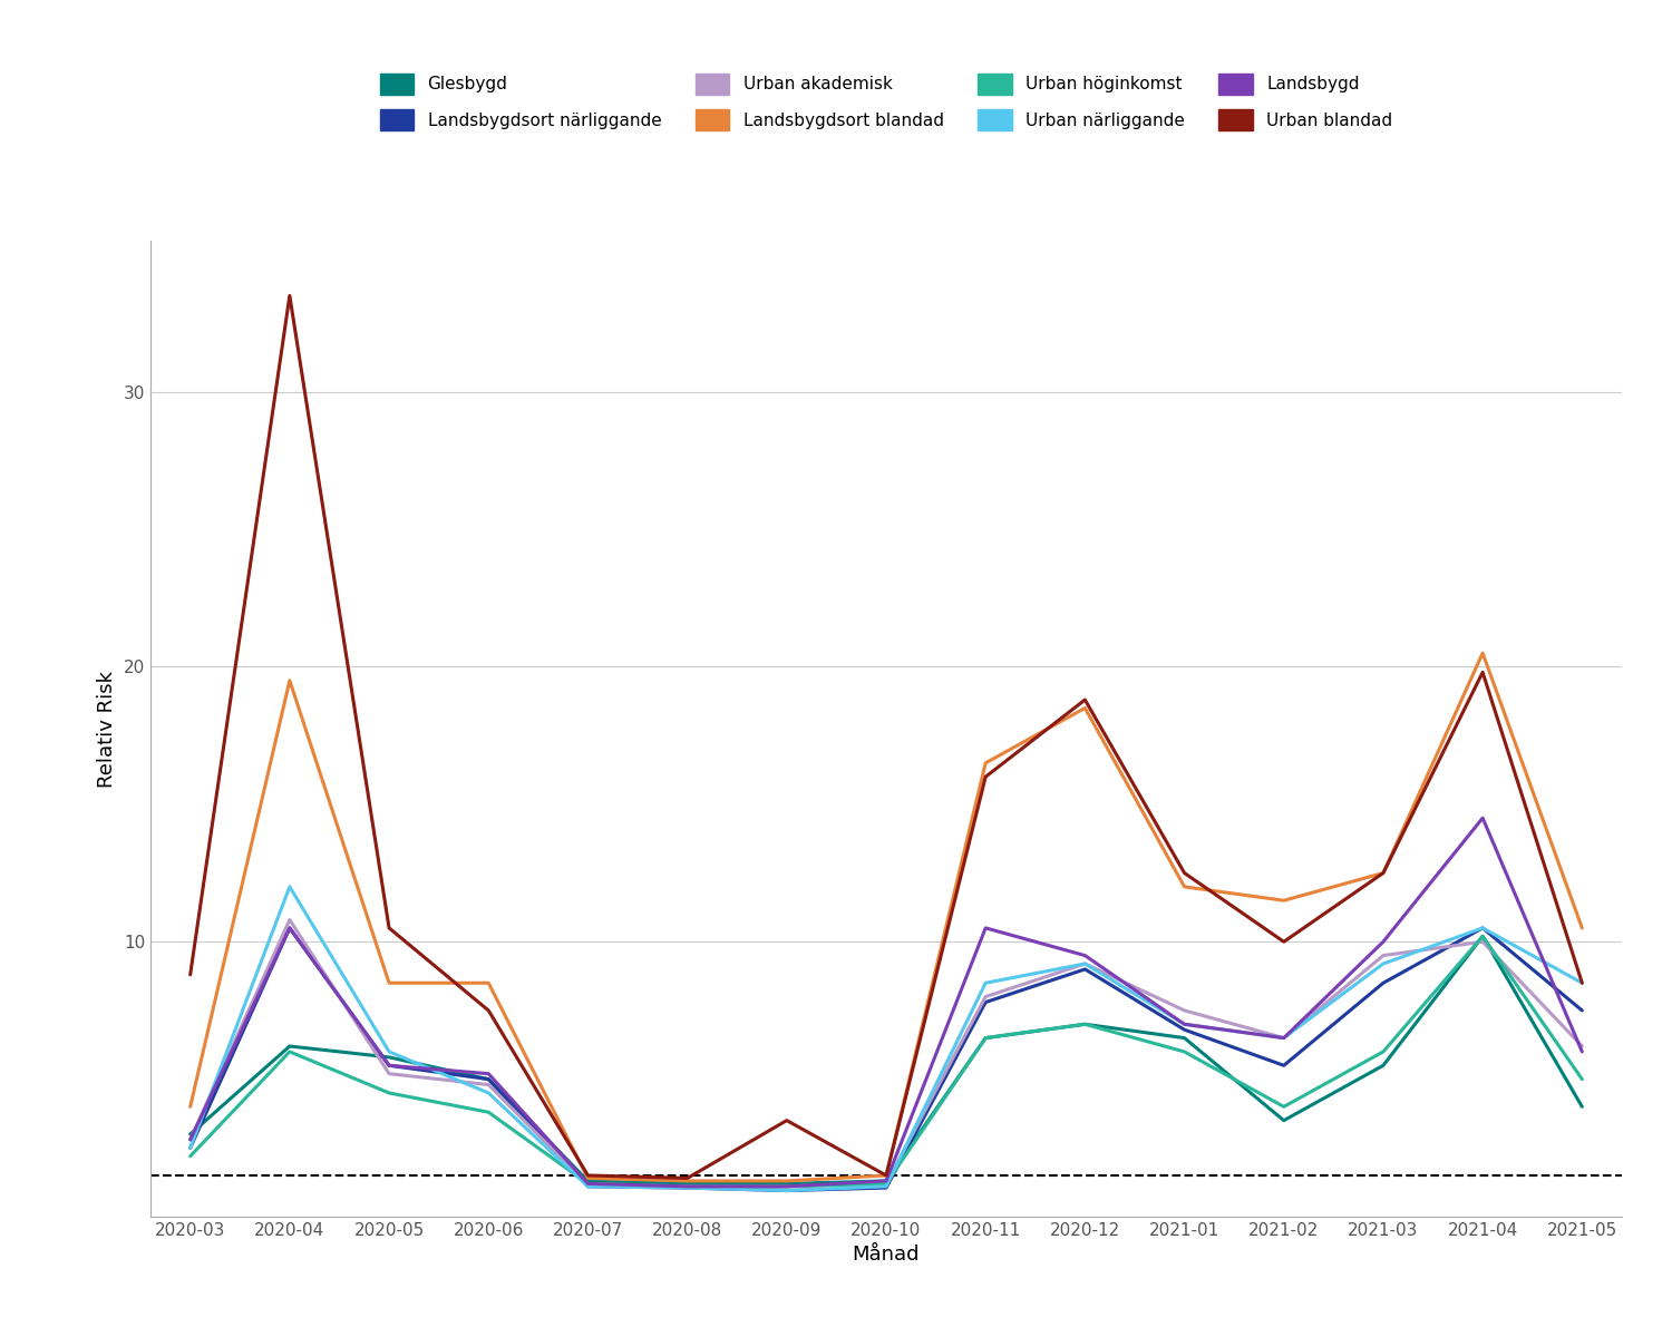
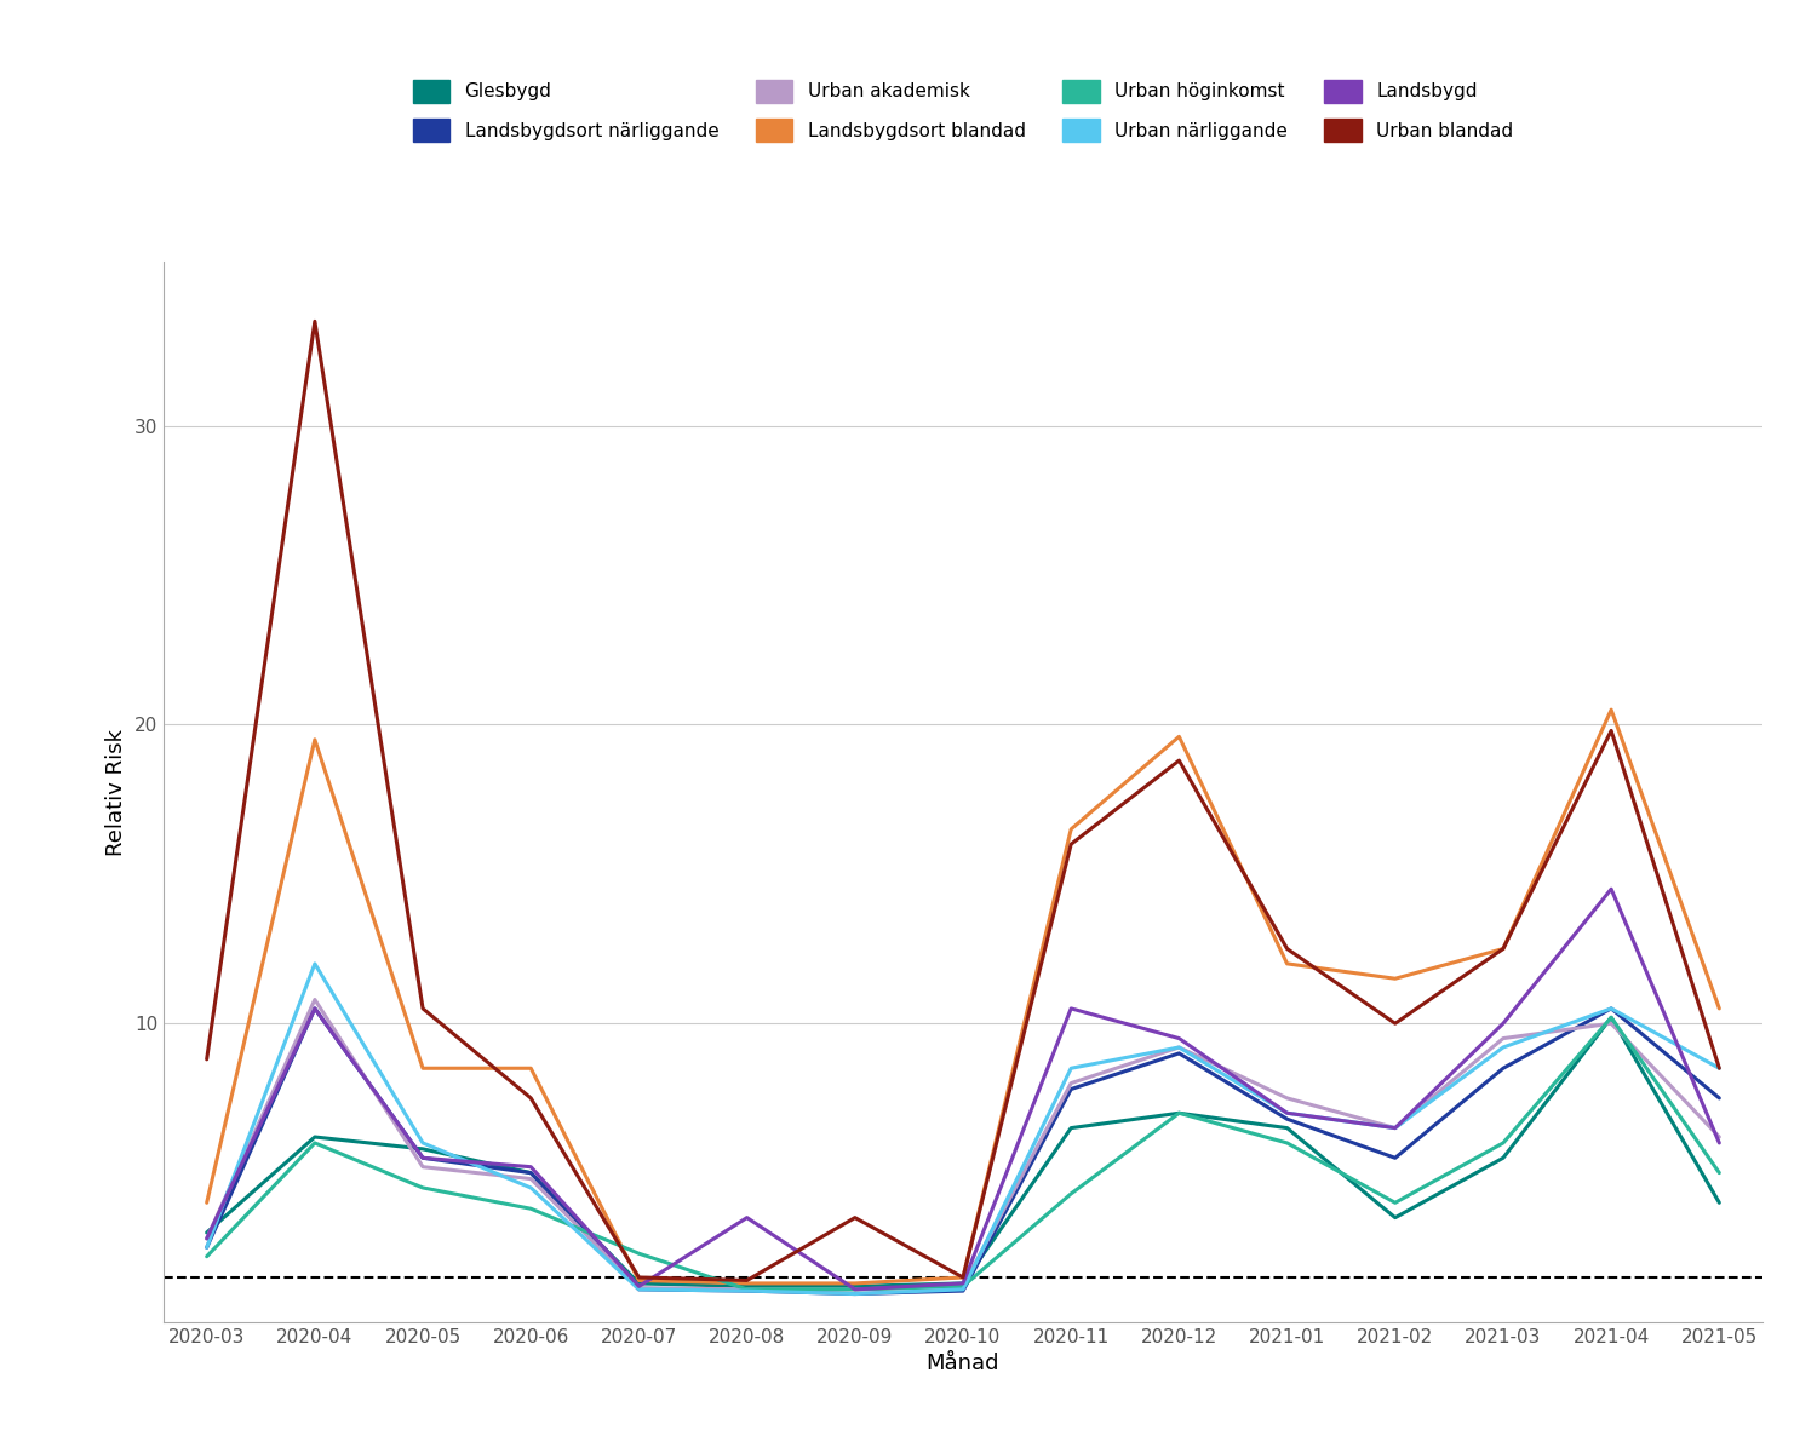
Urban höginkomst/2020-07: 1.2 -> 2.3
Landsbygd/2020-08: 1.1 -> 3.5
Urban höginkomst/2020-11: 6.5 -> 4.3
Landsbygdsort blandad/2020-12: 18.5 -> 19.6
